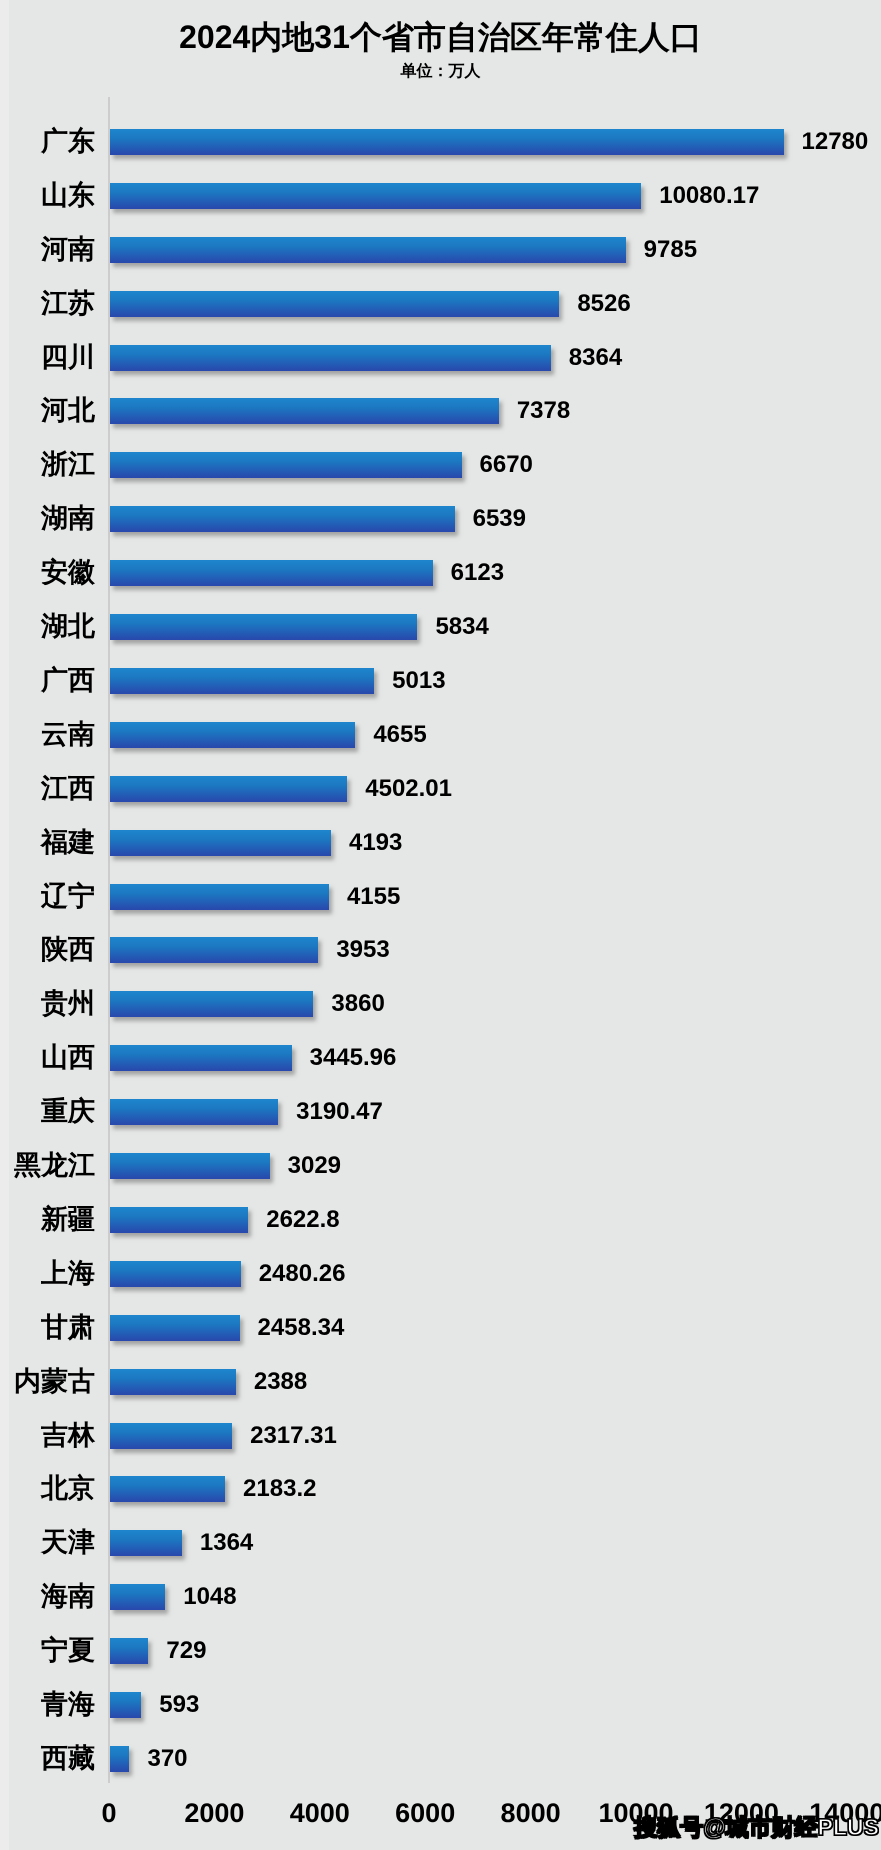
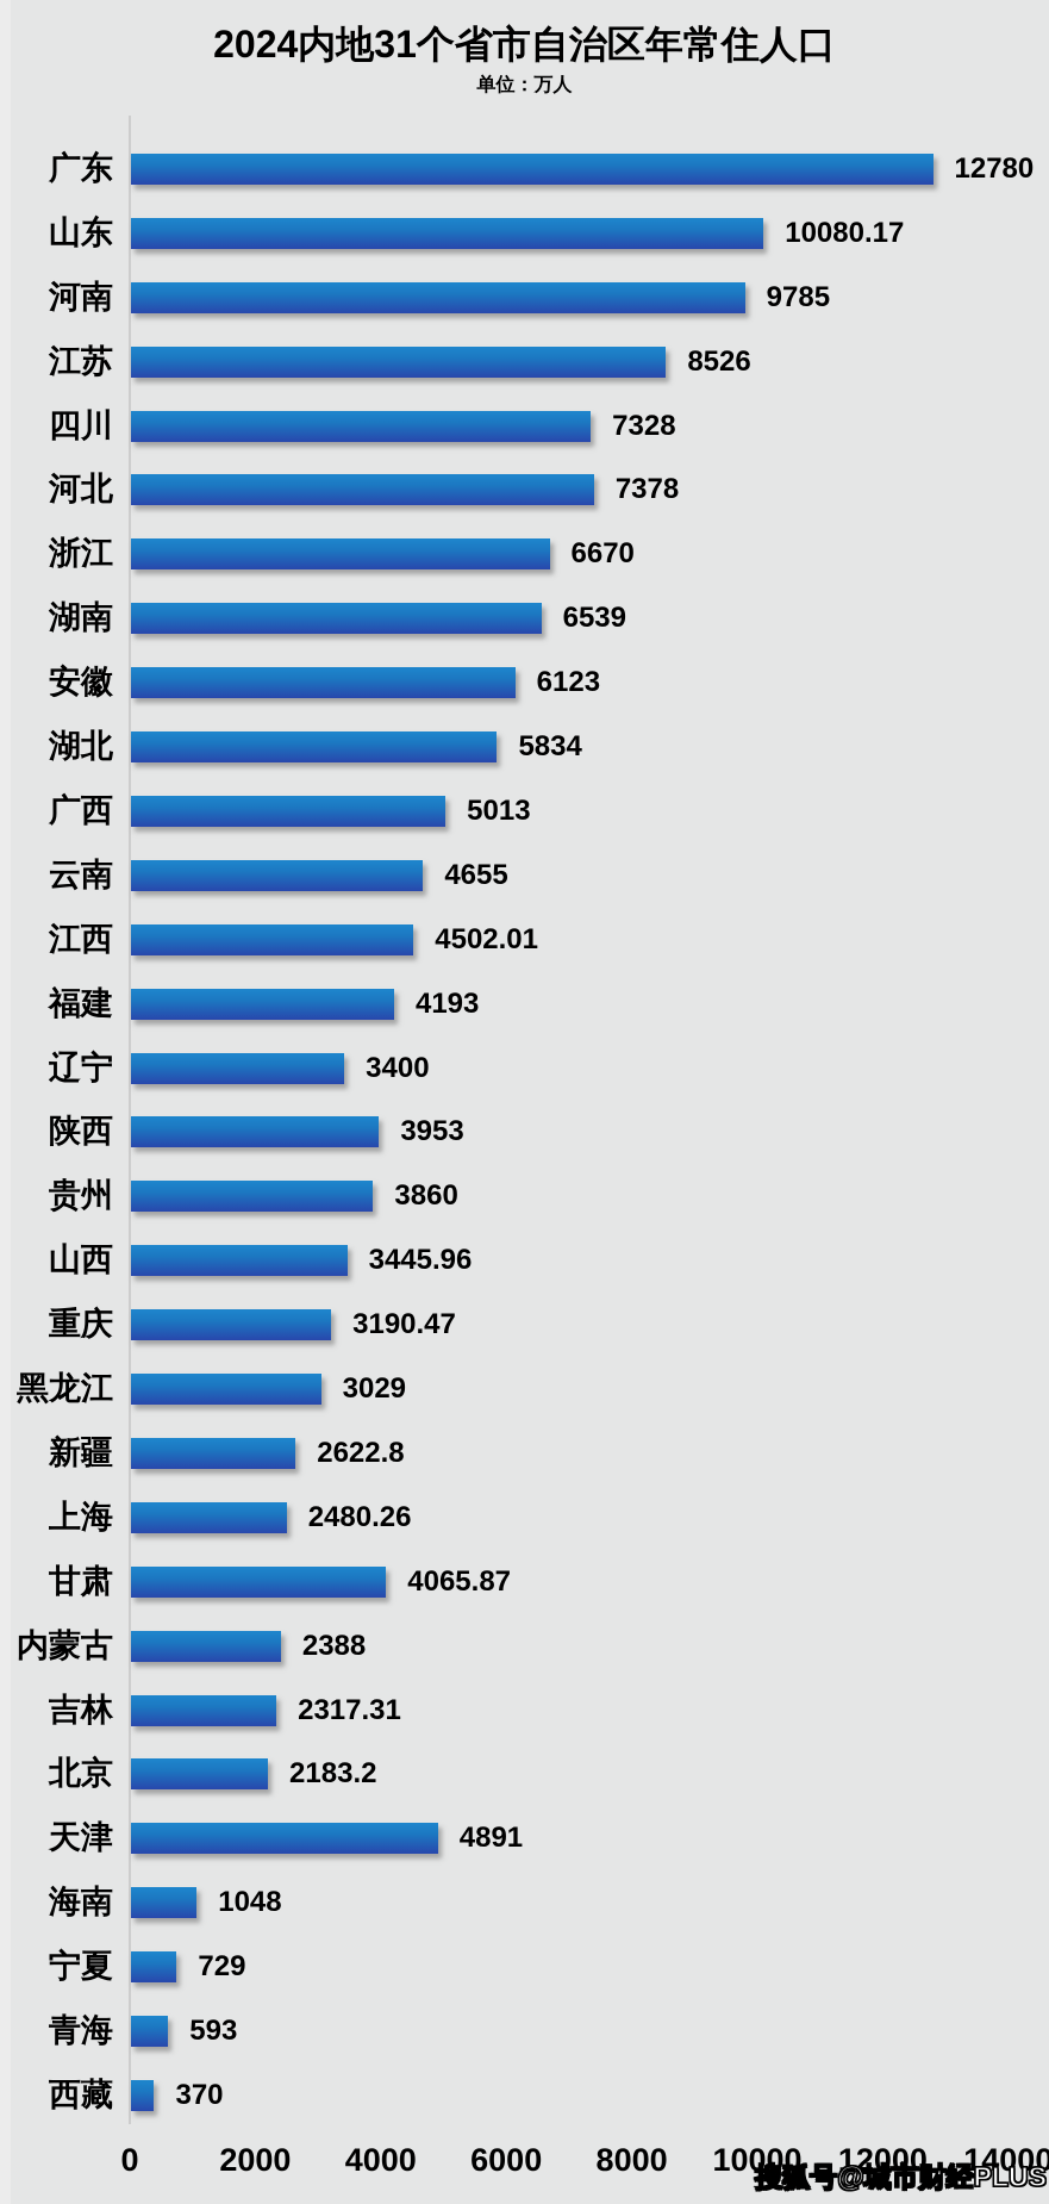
四川: 8364 -> 7328
辽宁: 4155 -> 3400
甘肃: 2458.34 -> 4065.87
天津: 1364 -> 4891
